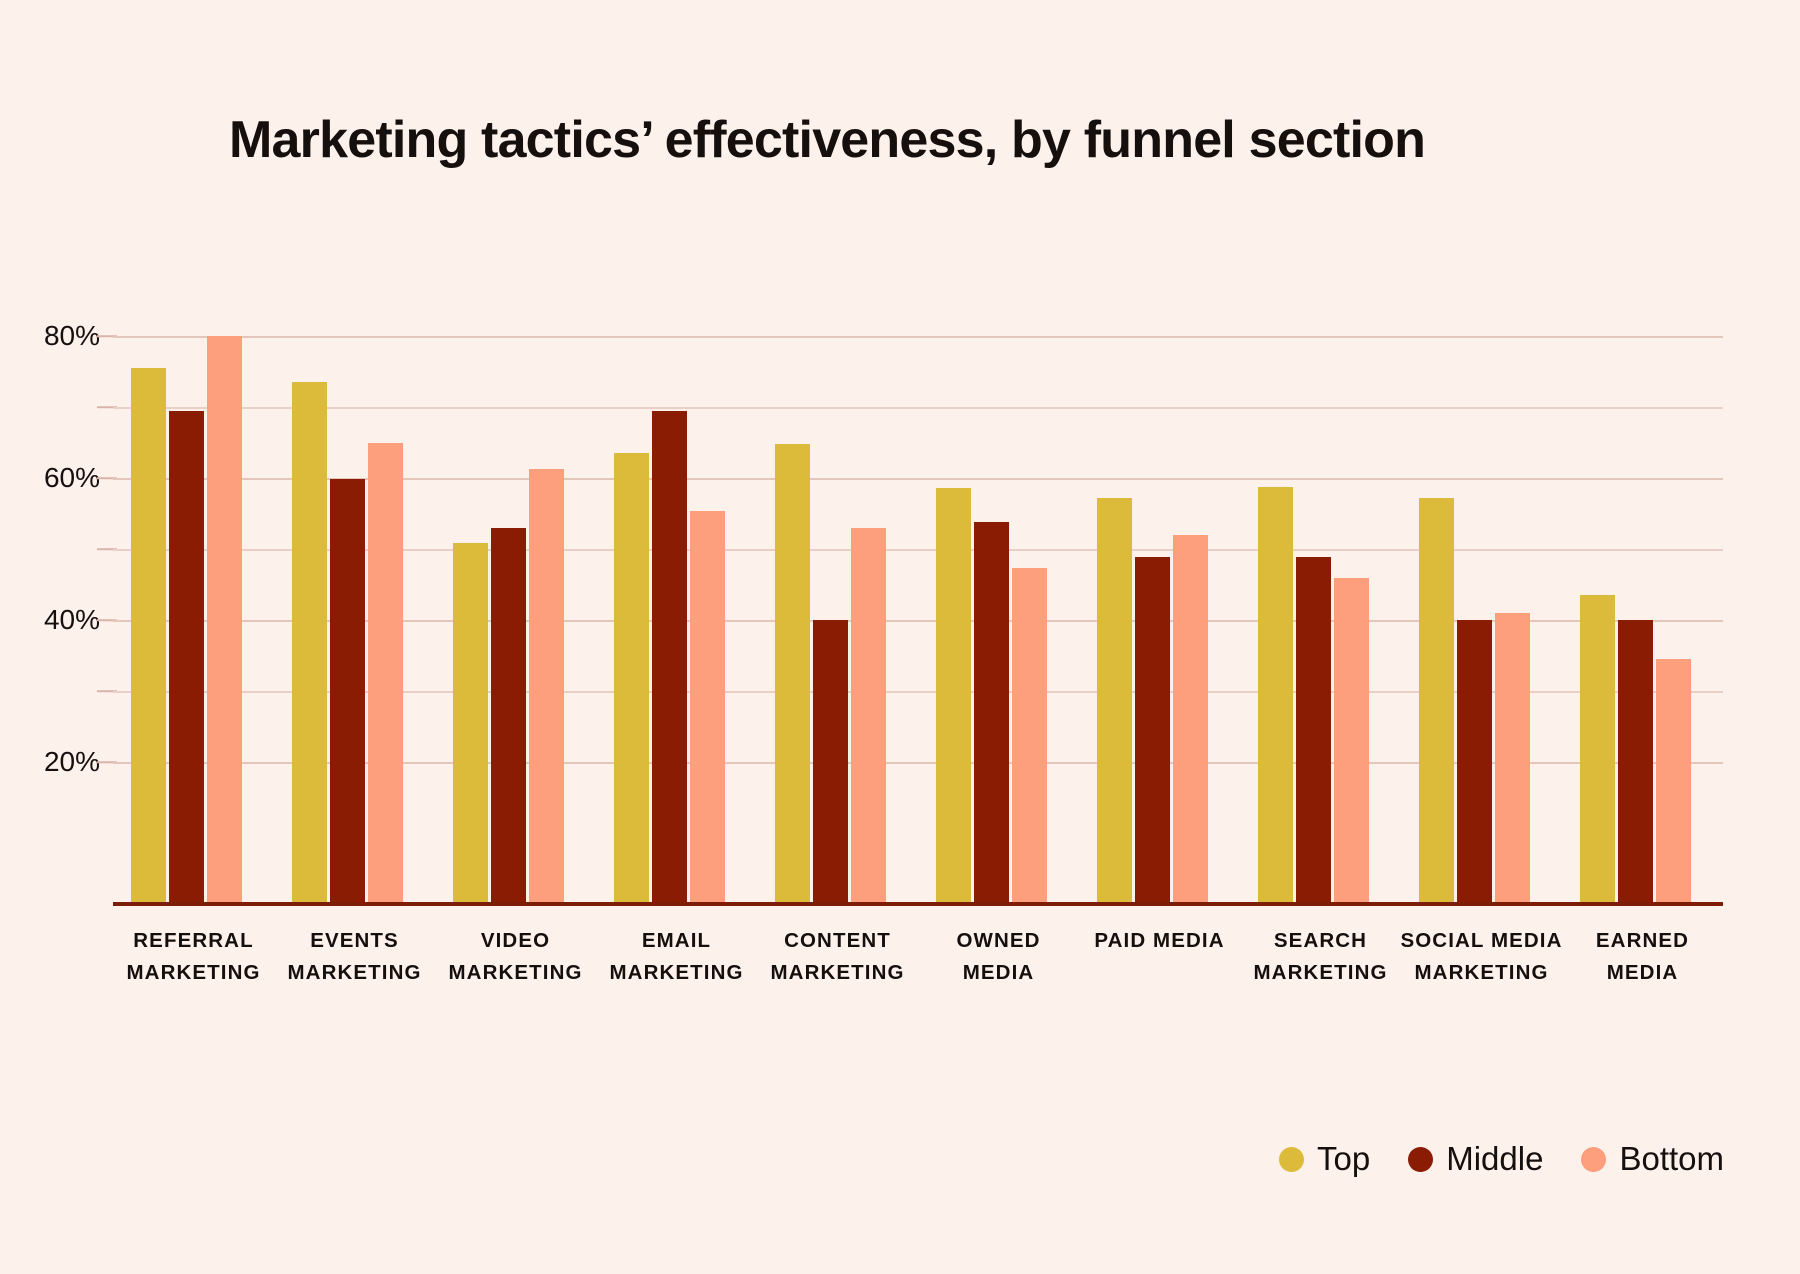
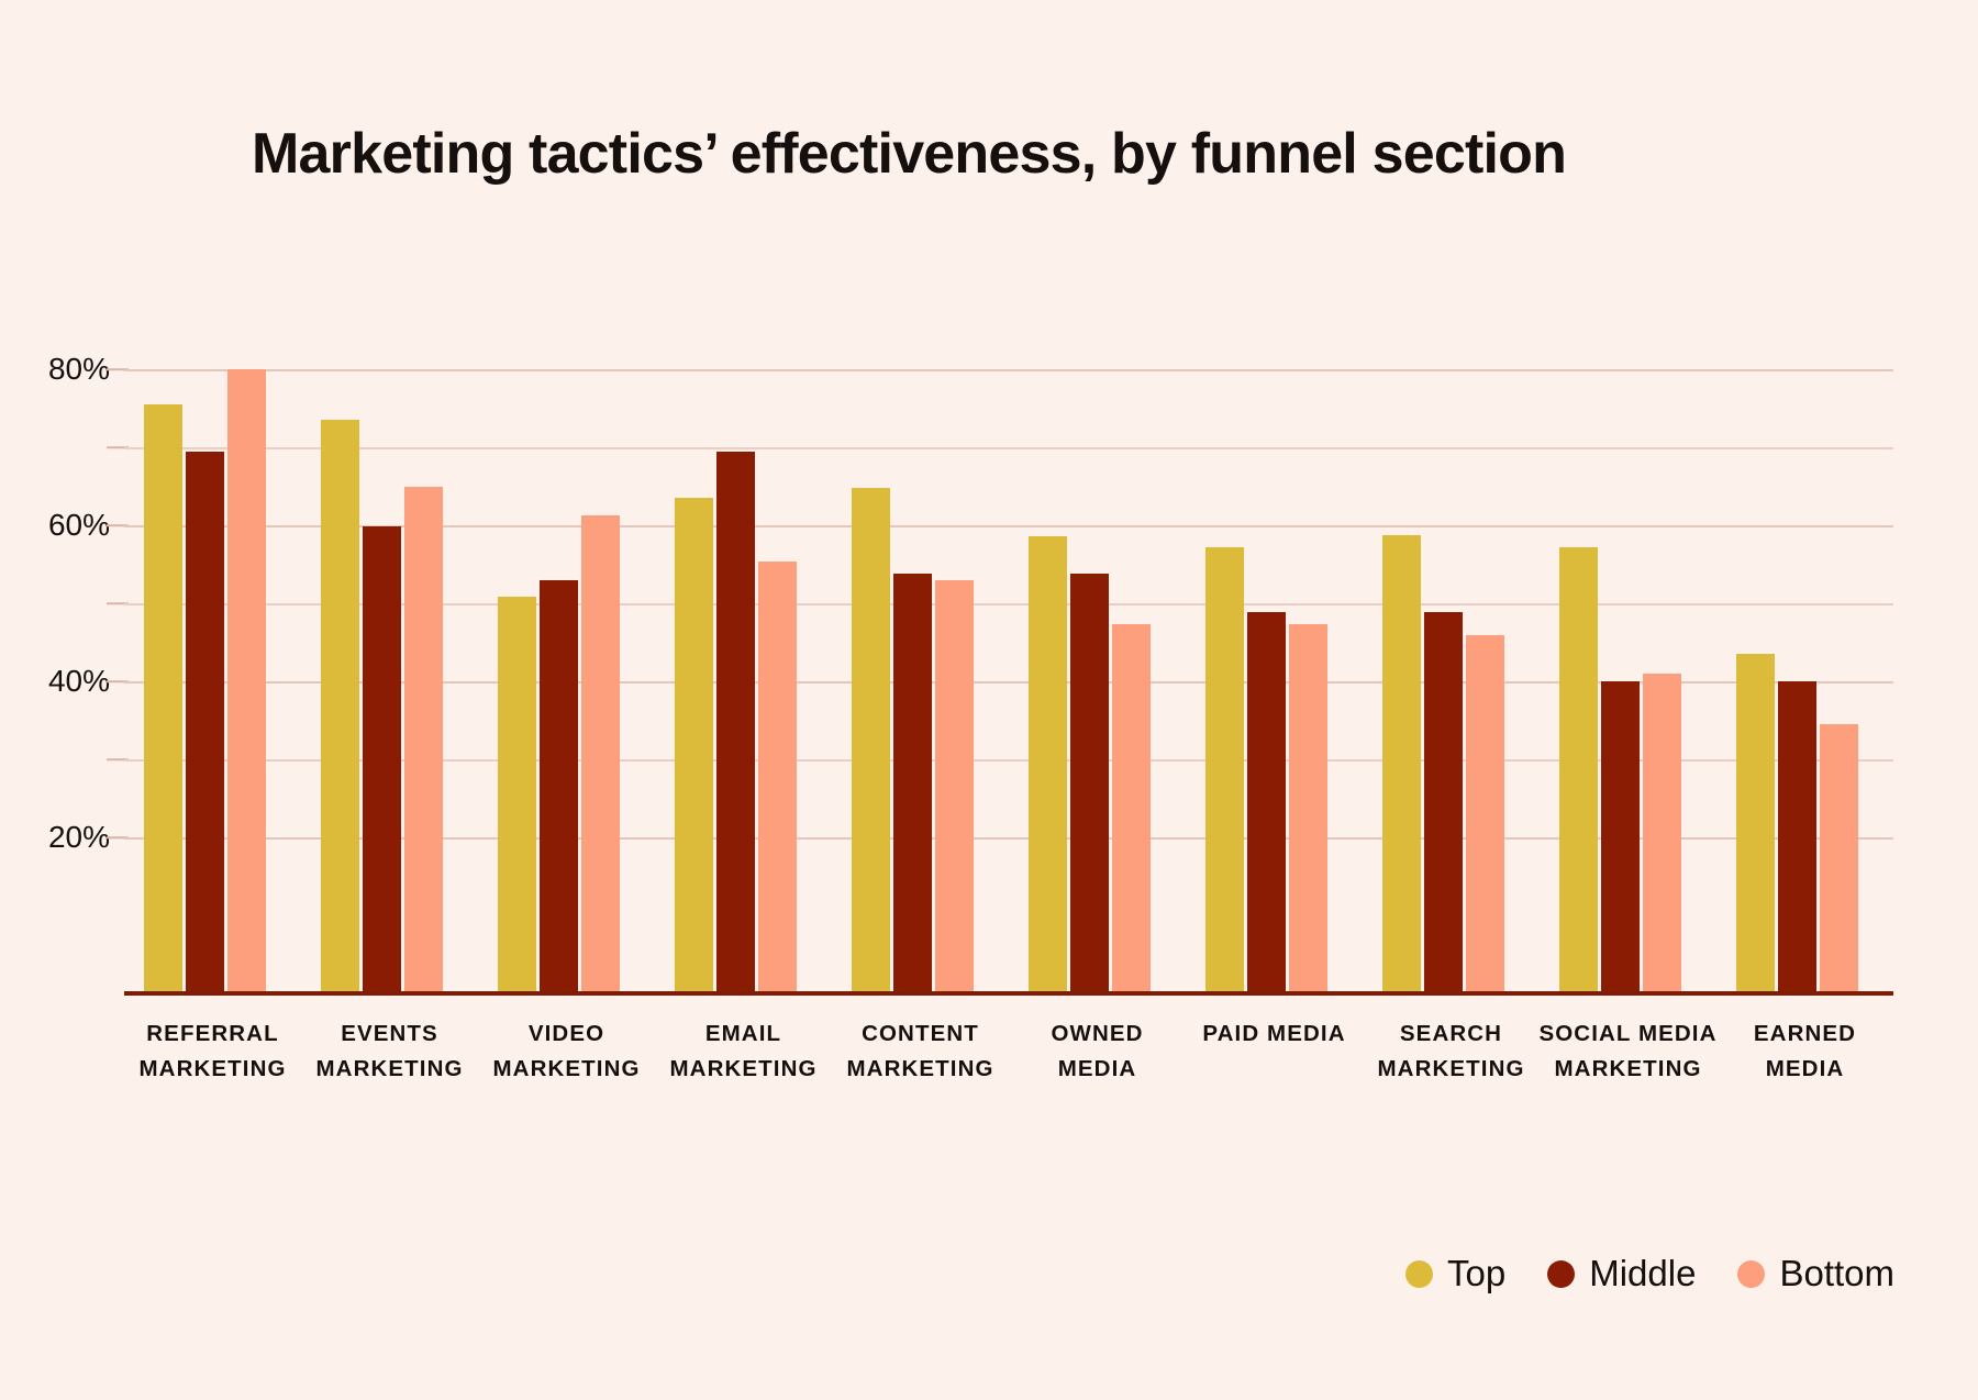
Middle/CONTENT MARKETING: 40% -> 54%
Bottom/PAID MEDIA: 52% -> 47%
